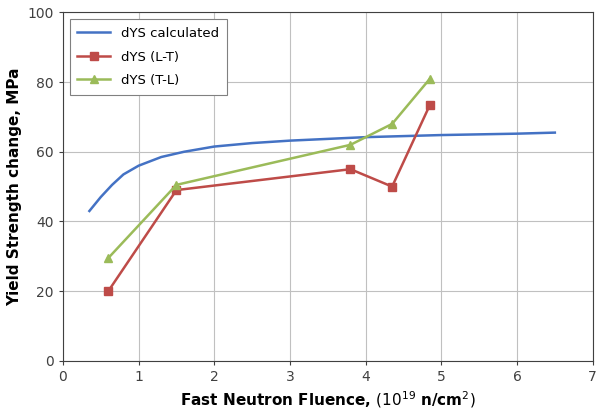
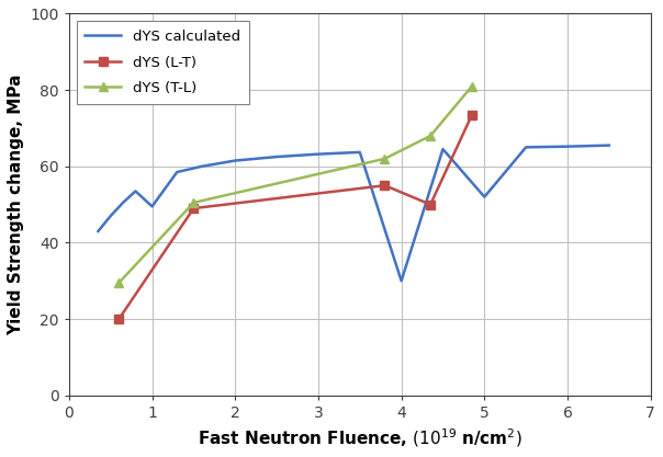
dYS calculated/1: 56.0 -> 49.5
dYS calculated/4: 64.2 -> 30.0
dYS calculated/5: 64.8 -> 52.0
